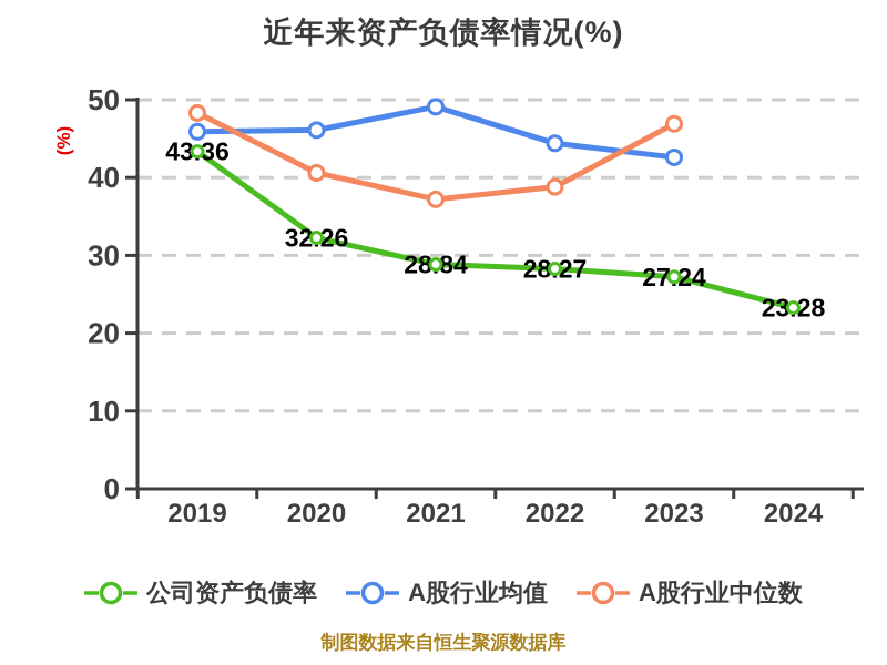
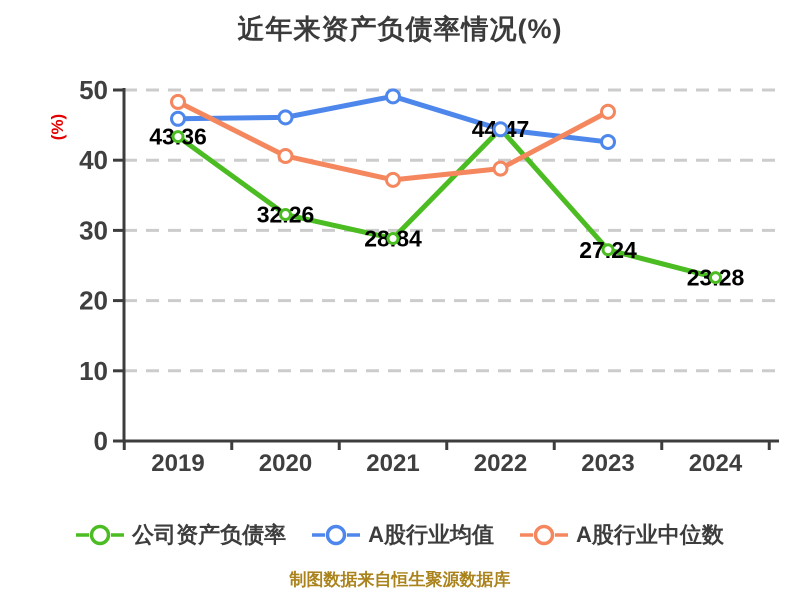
公司资产负债率/2022: 28.27 -> 44.47
